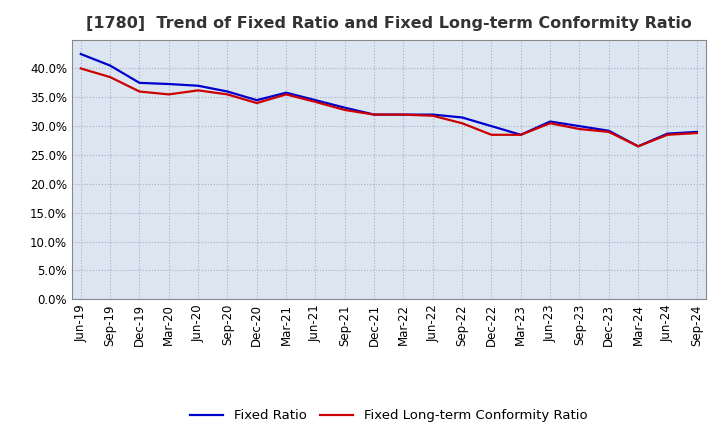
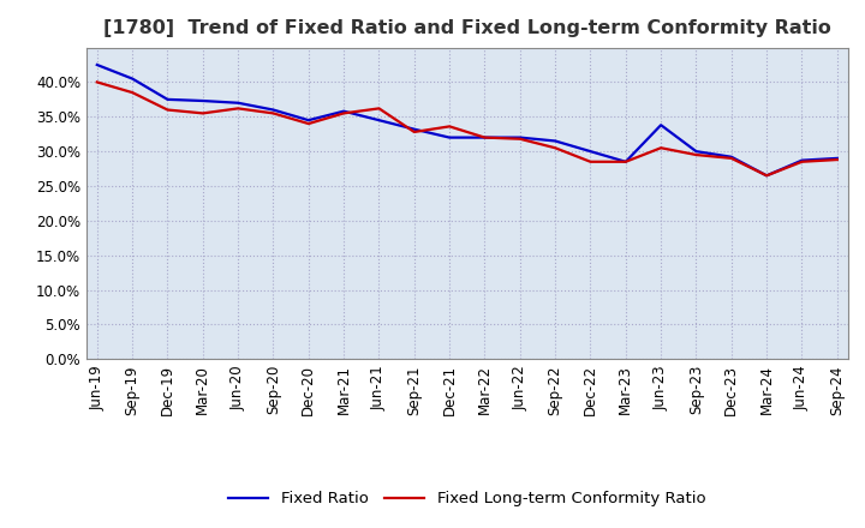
Fixed Long-term Conformity Ratio/Jun-21: 34.2% -> 36.2%
Fixed Long-term Conformity Ratio/Dec-21: 32.0% -> 33.6%
Fixed Ratio/Jun-23: 30.8% -> 33.8%
